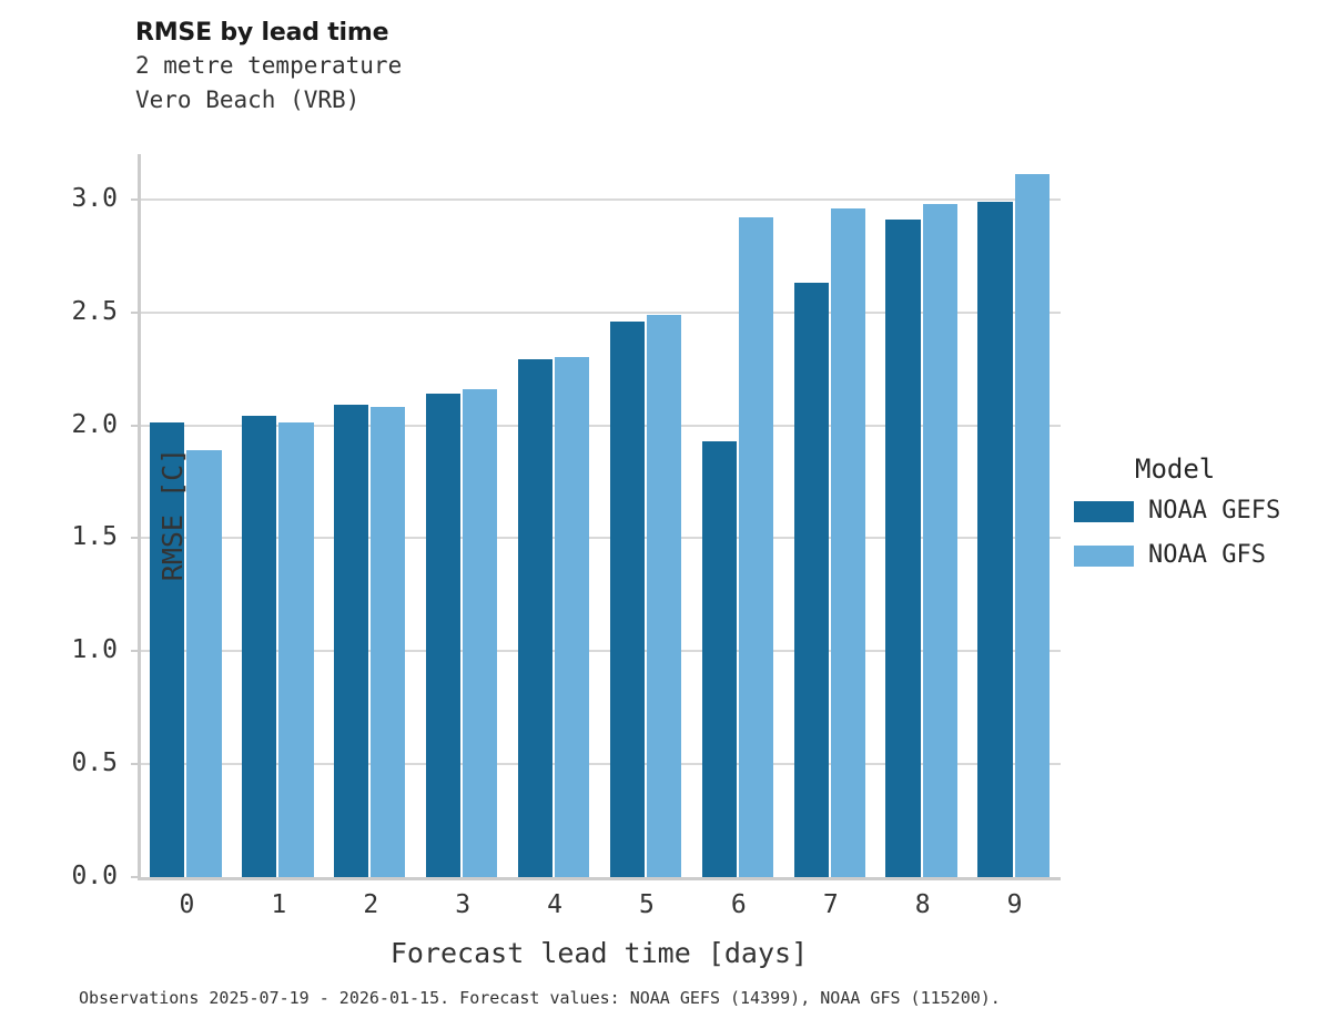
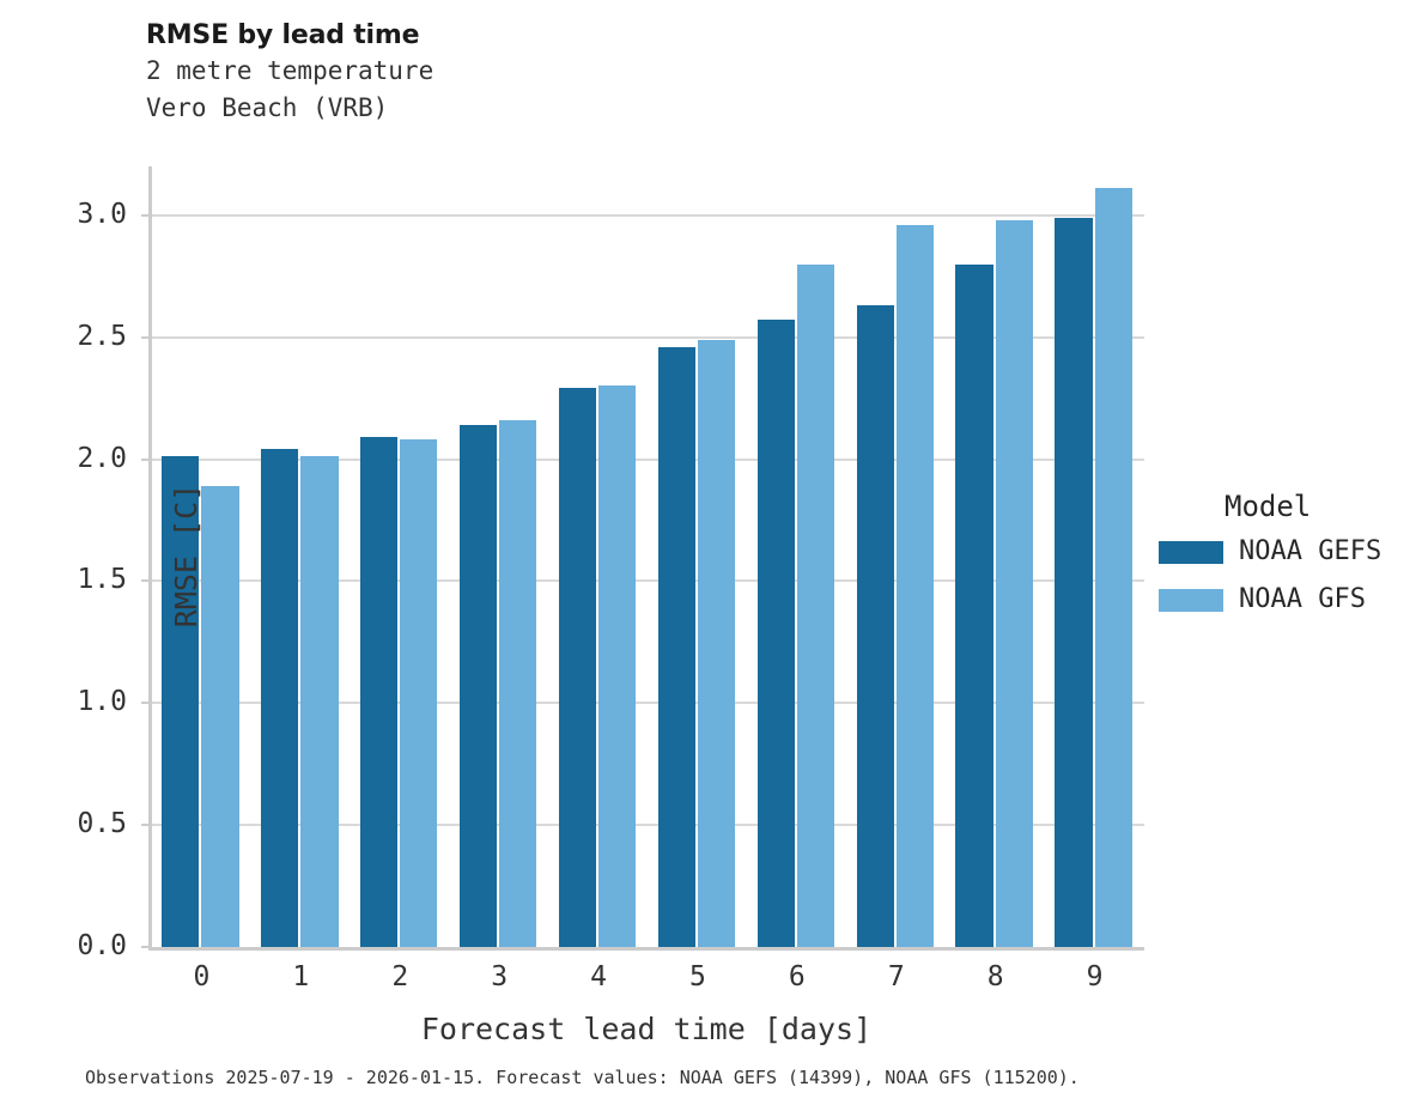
NOAA GEFS/6: 1.93 -> 2.57
NOAA GFS/6: 2.92 -> 2.80
NOAA GEFS/8: 2.91 -> 2.80
